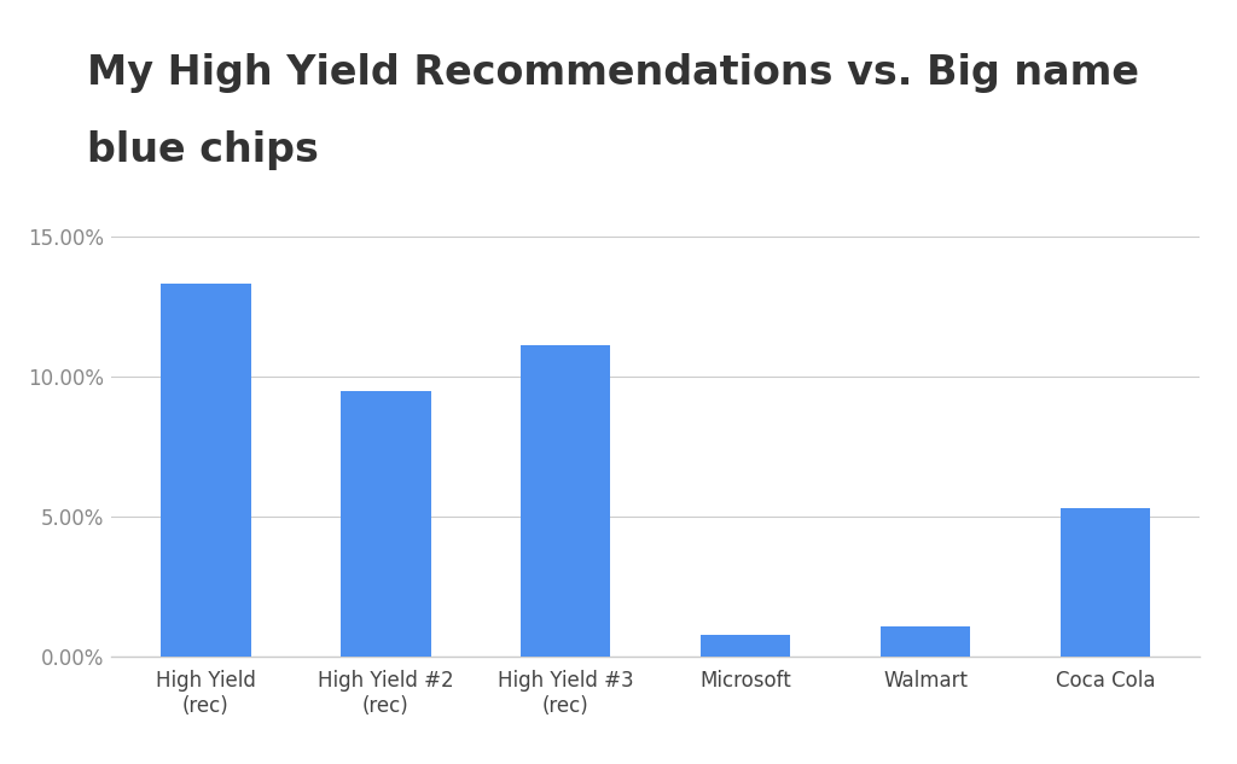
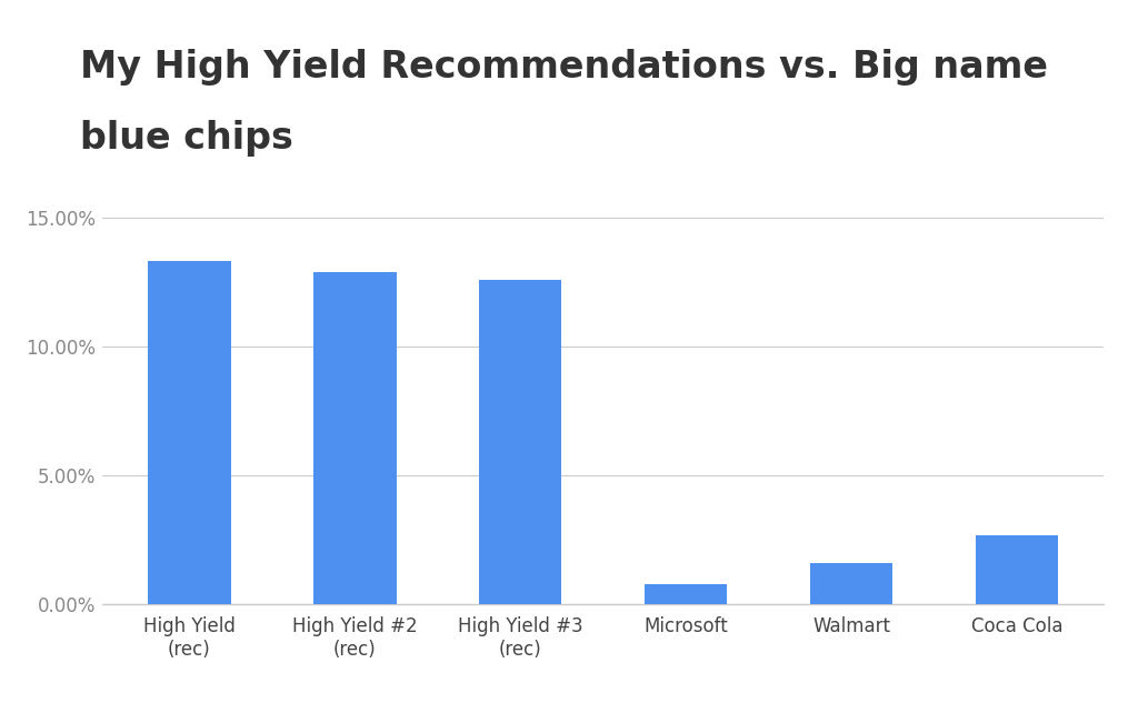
High Yield #2 (rec): 9.5% -> 12.9%
High Yield #3 (rec): 11.1% -> 12.6%
Walmart: 1.1% -> 1.6%
Coca Cola: 5.3% -> 2.7%
